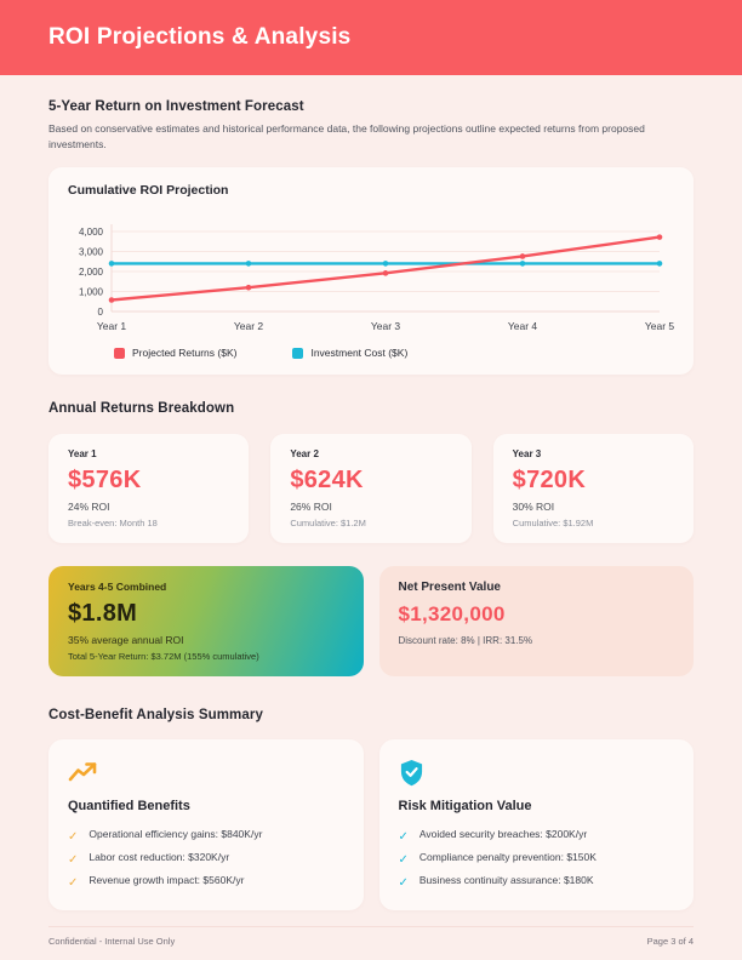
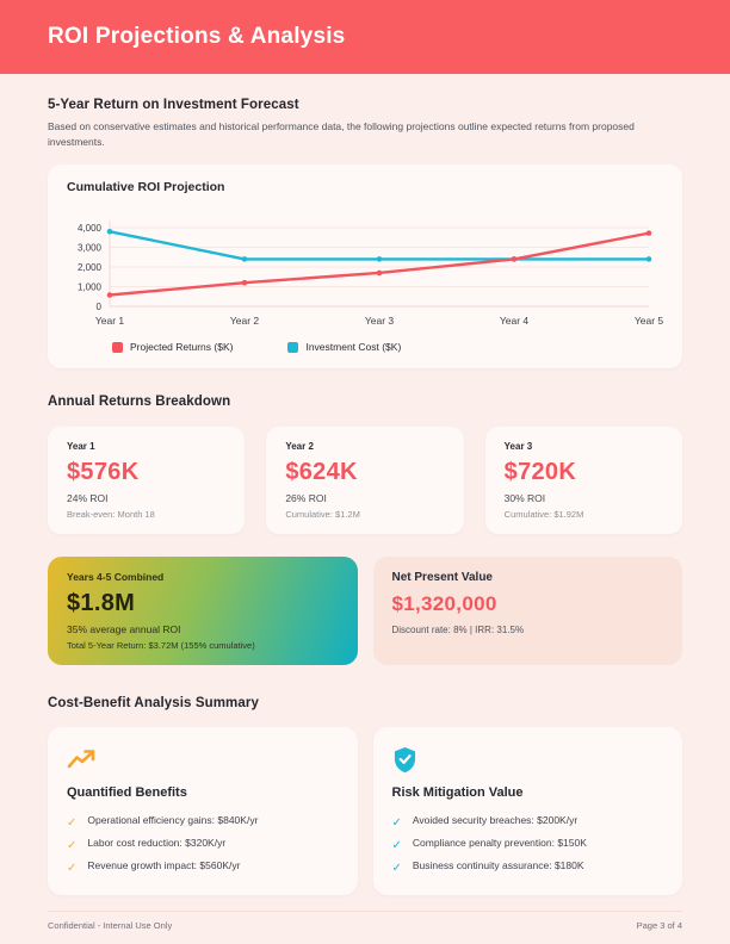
Investment Cost ($K)/Year 1: 2400 -> 3800
Projected Returns ($K)/Year 3: 1900 -> 1700
Projected Returns ($K)/Year 4: 2800 -> 2400
